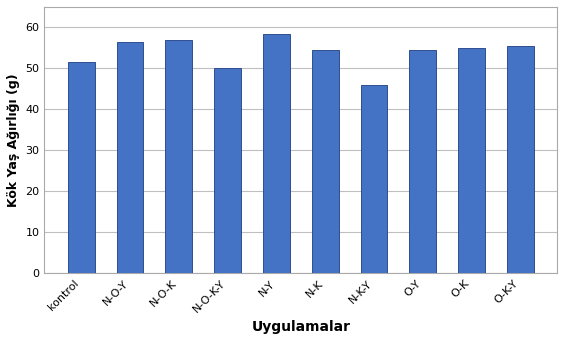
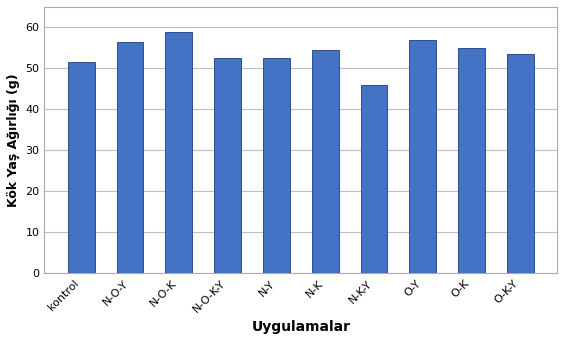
N-O-K: 57.0 -> 59.0
N-O-K-Y: 50.0 -> 52.5
N-Y: 58.5 -> 52.5
O-Y: 54.5 -> 57.0
O-K-Y: 55.5 -> 53.5
